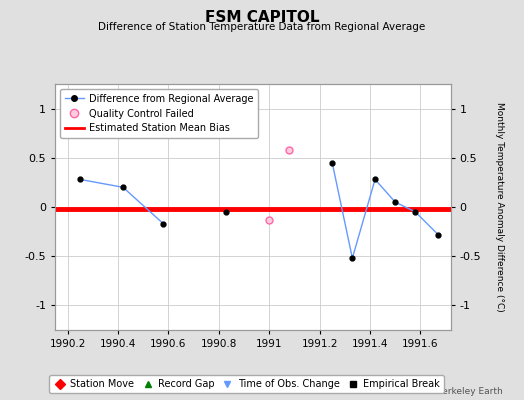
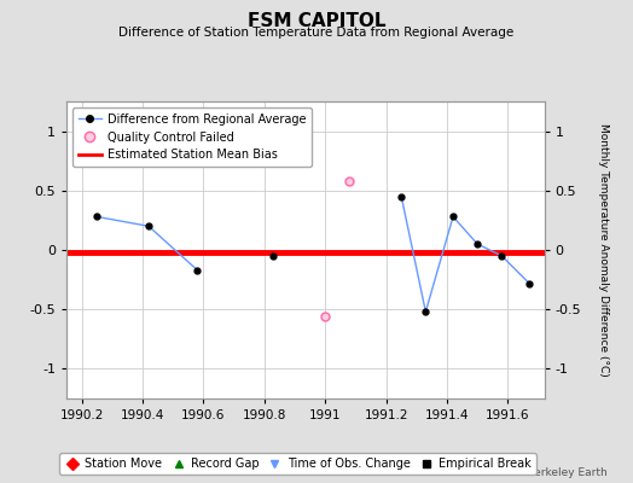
Quality Control Failed/1991: -0.13 -> -0.56
